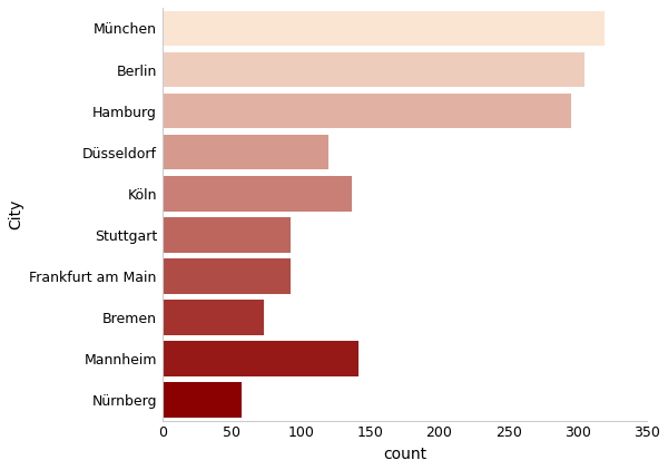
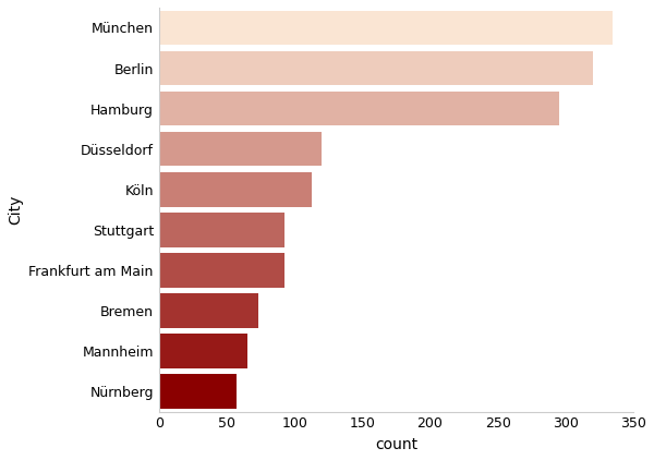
München: 319 -> 335
Berlin: 305 -> 320
Köln: 137 -> 113
Mannheim: 142 -> 65
